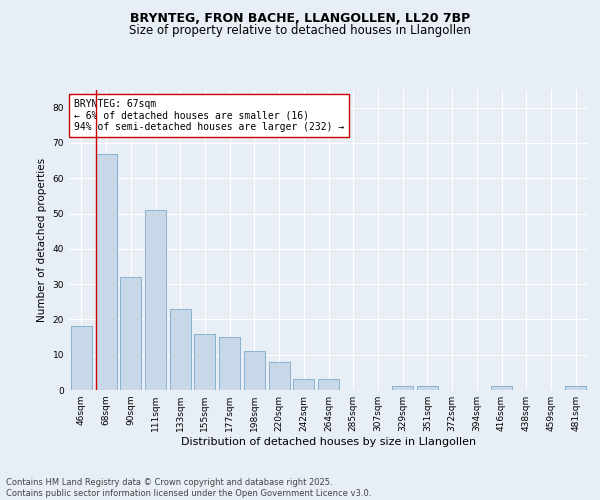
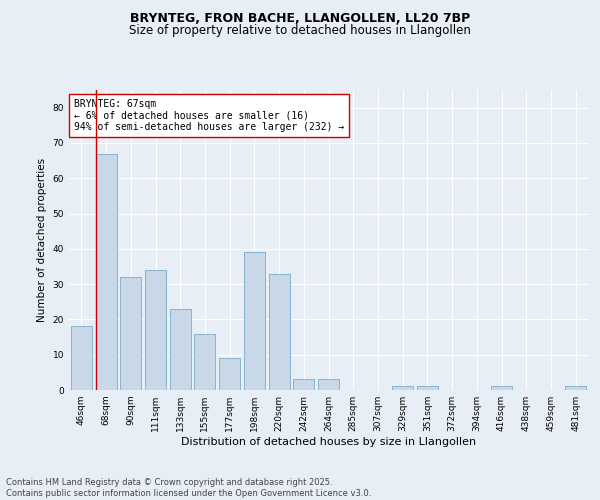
111sqm: 51 -> 34
177sqm: 15 -> 9
198sqm: 11 -> 39
220sqm: 8 -> 33
